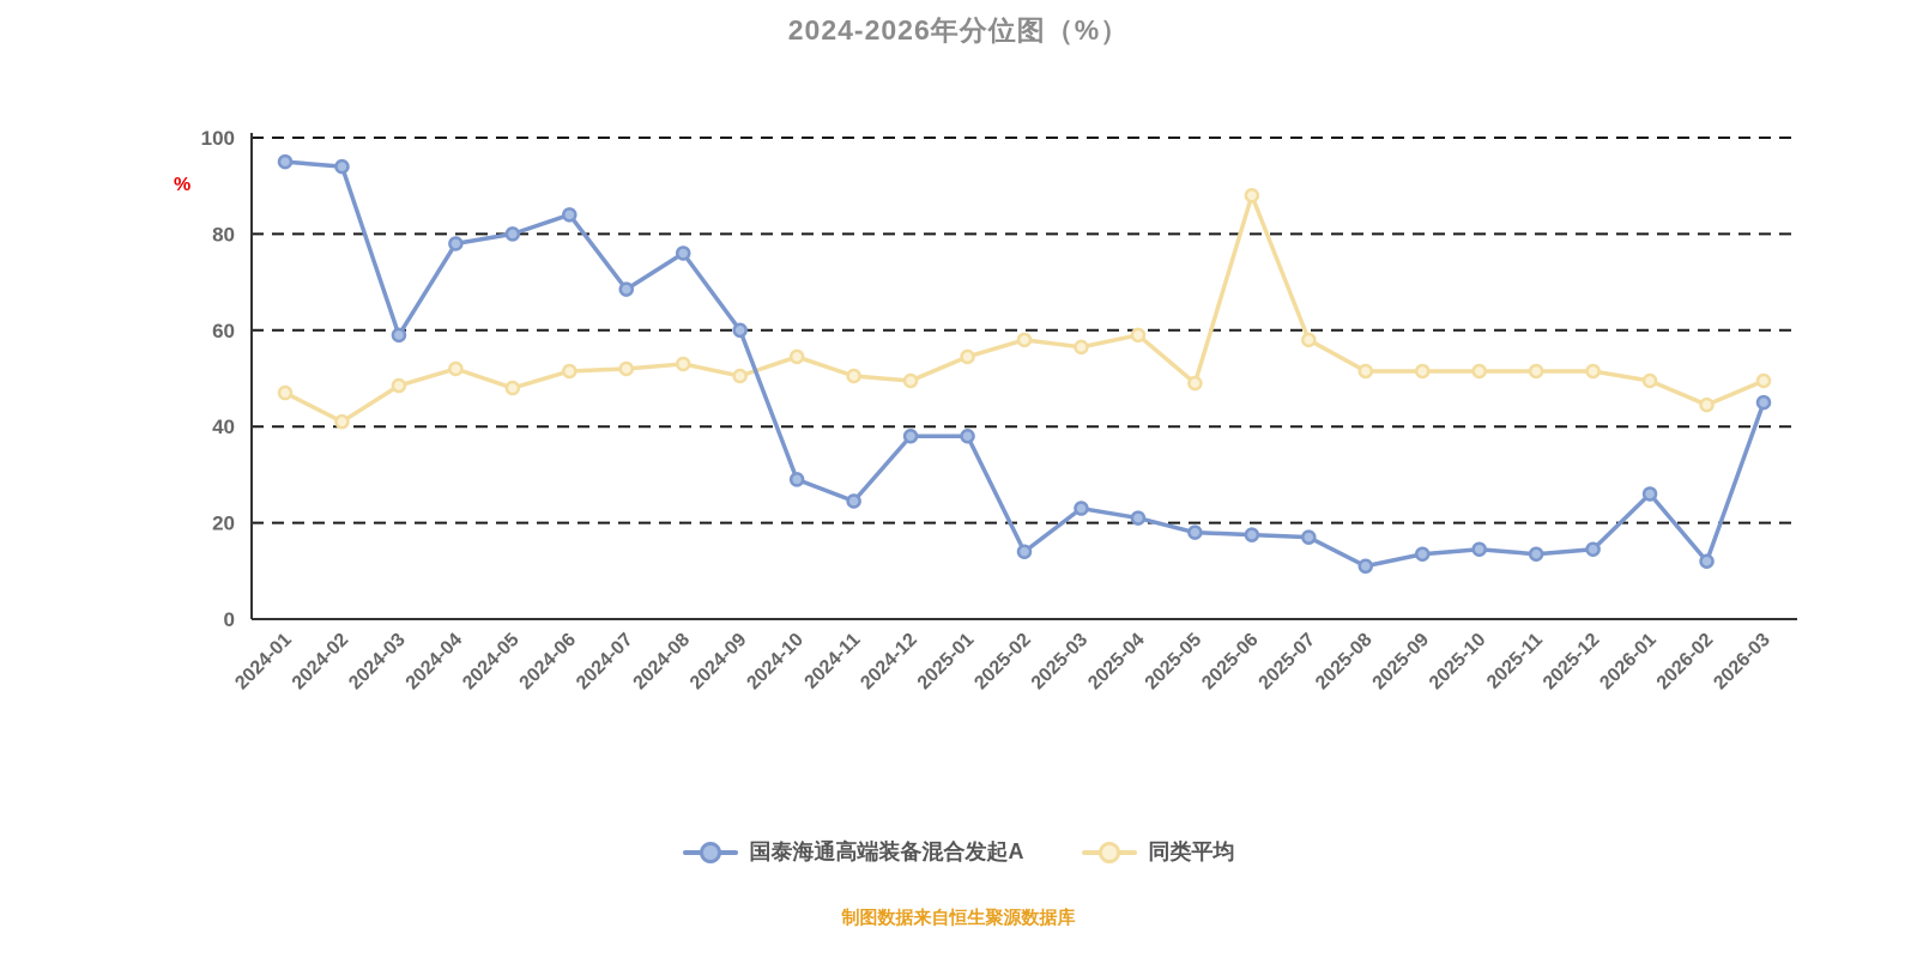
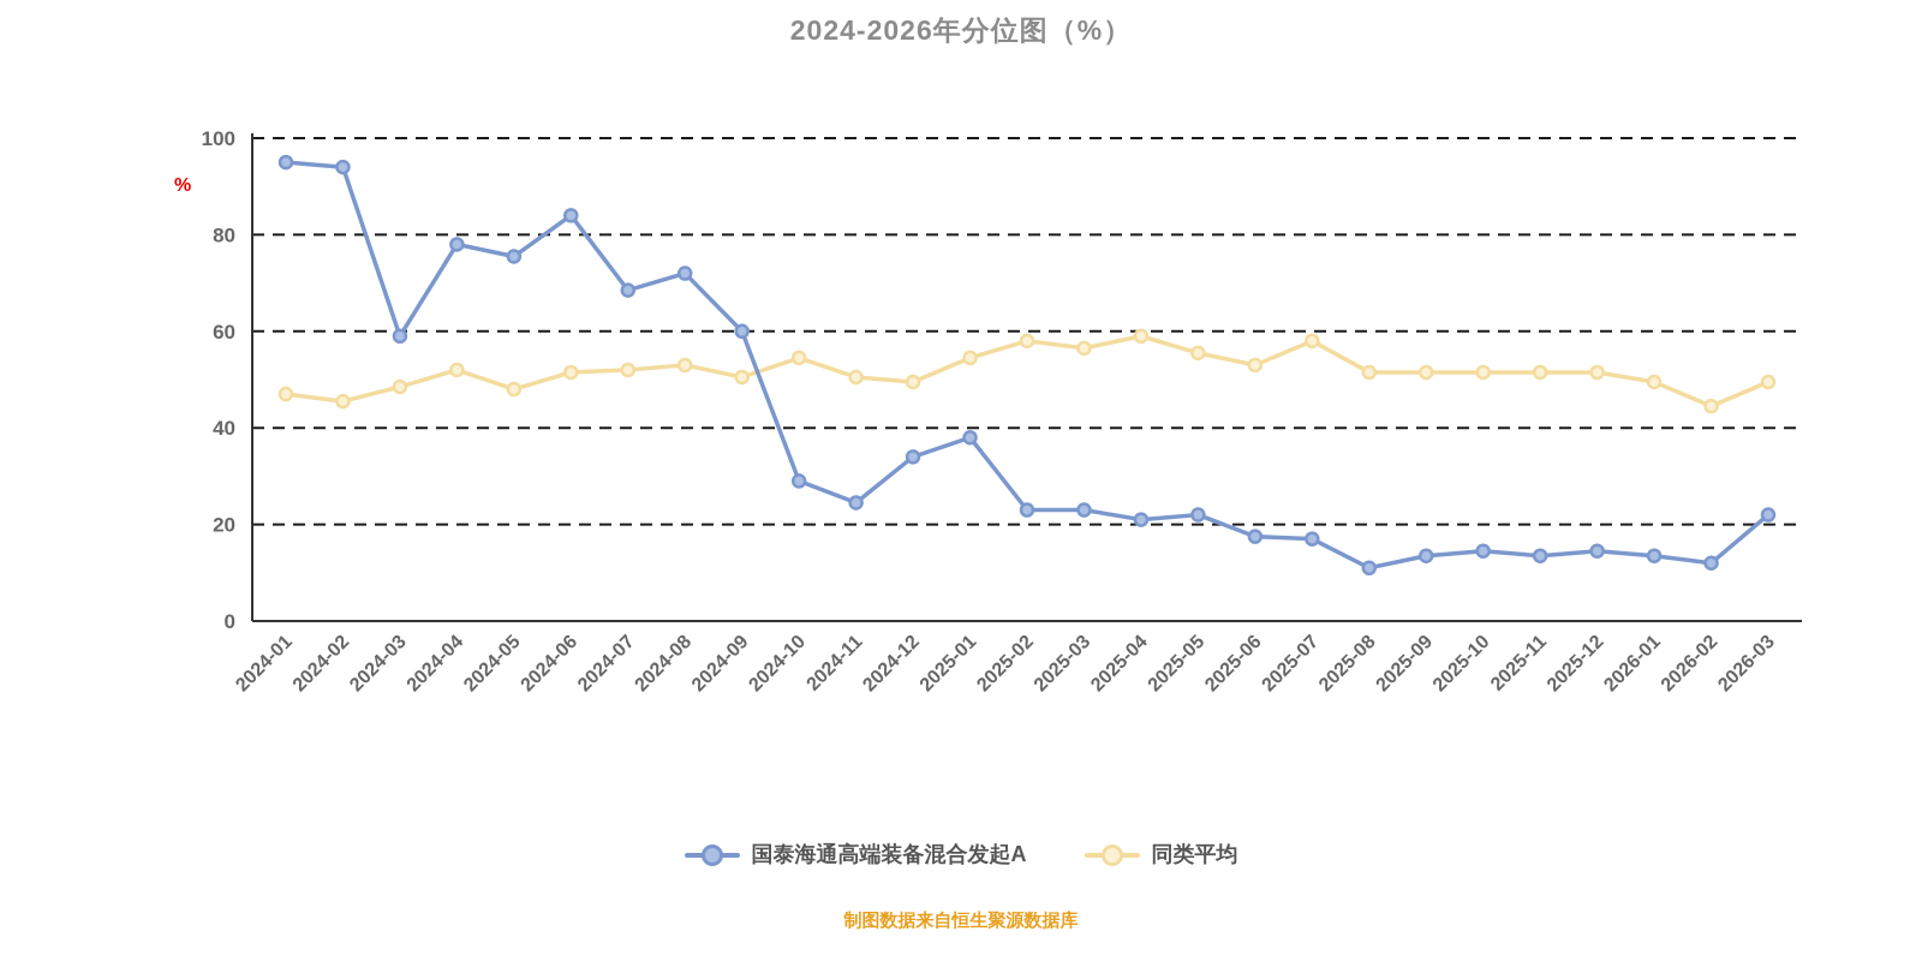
同类平均/2024-02: 41 -> 46
国泰海通高端装备混合发起A/2024-05: 80 -> 76
国泰海通高端装备混合发起A/2024-08: 76 -> 72
国泰海通高端装备混合发起A/2024-12: 38 -> 34
国泰海通高端装备混合发起A/2025-02: 14 -> 23
国泰海通高端装备混合发起A/2025-05: 18 -> 22
同类平均/2025-05: 49 -> 56
同类平均/2025-06: 88 -> 53
国泰海通高端装备混合发起A/2026-01: 26 -> 14
国泰海通高端装备混合发起A/2026-03: 45 -> 22
